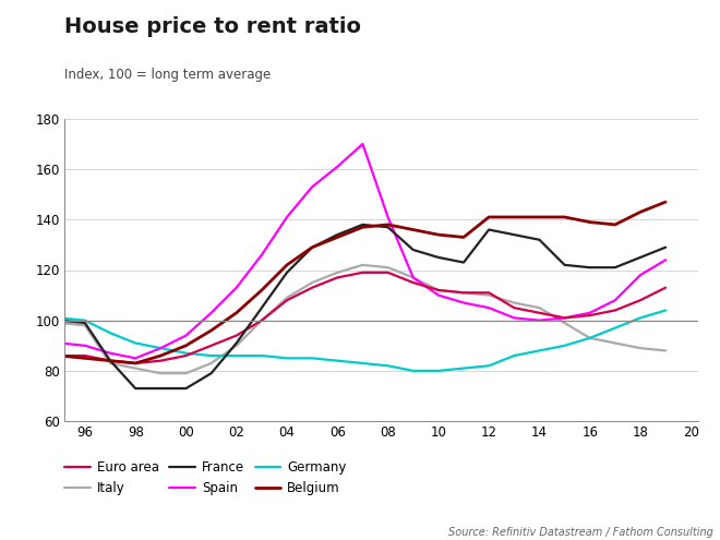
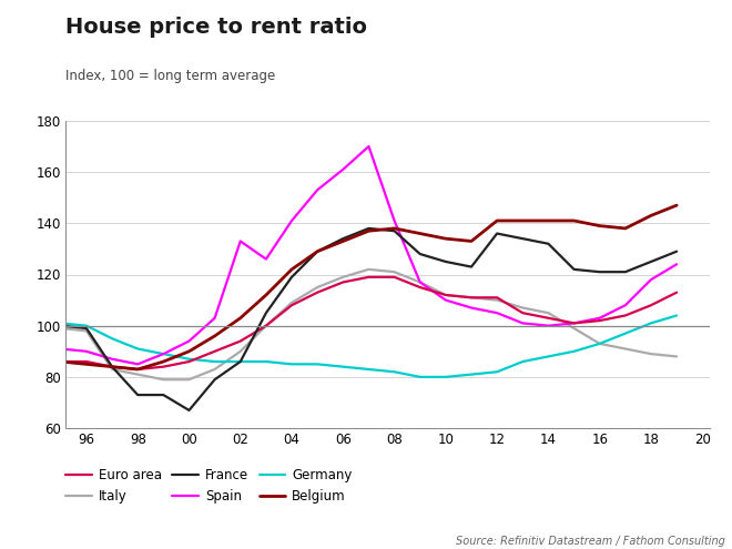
France/00: 73 -> 67
Spain/02: 113 -> 133
France/02: 91 -> 86
